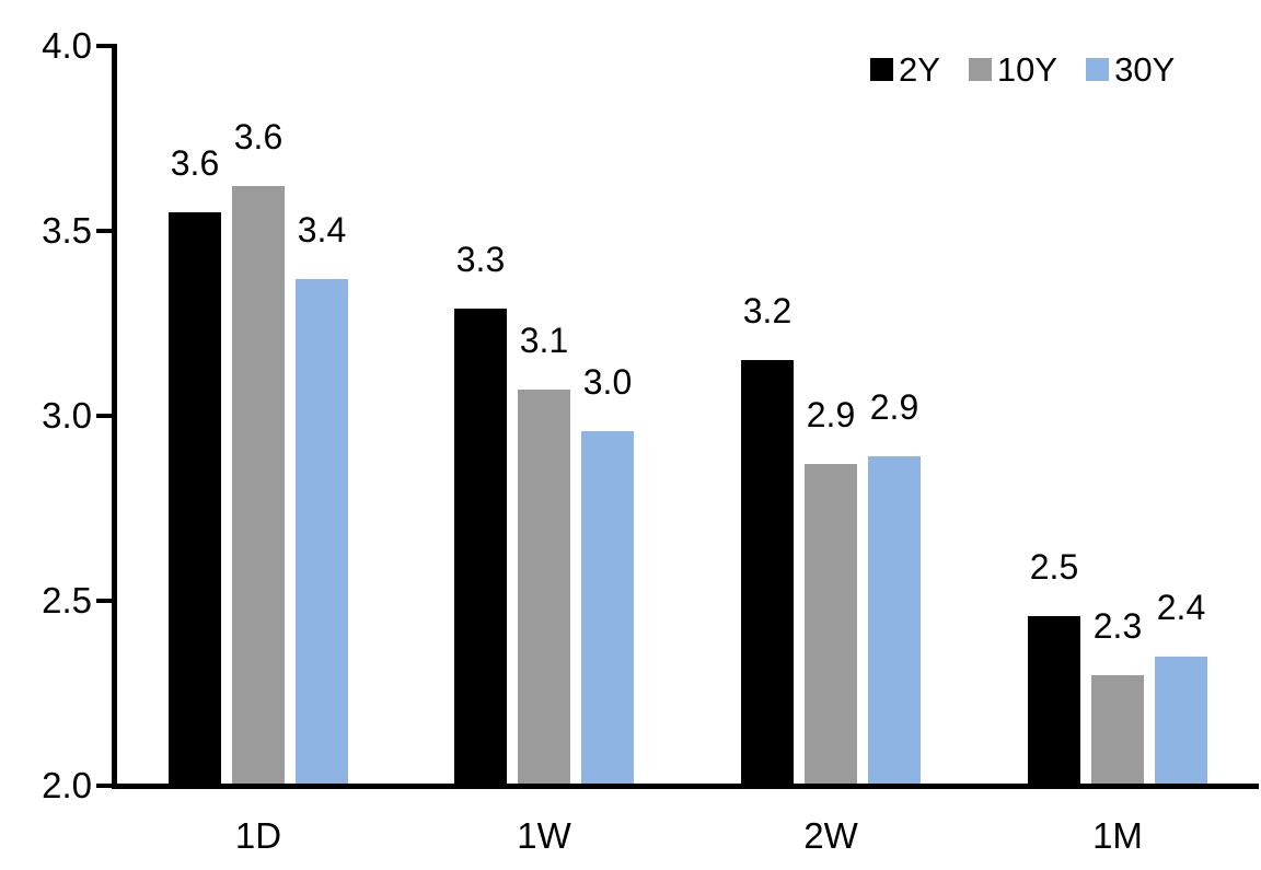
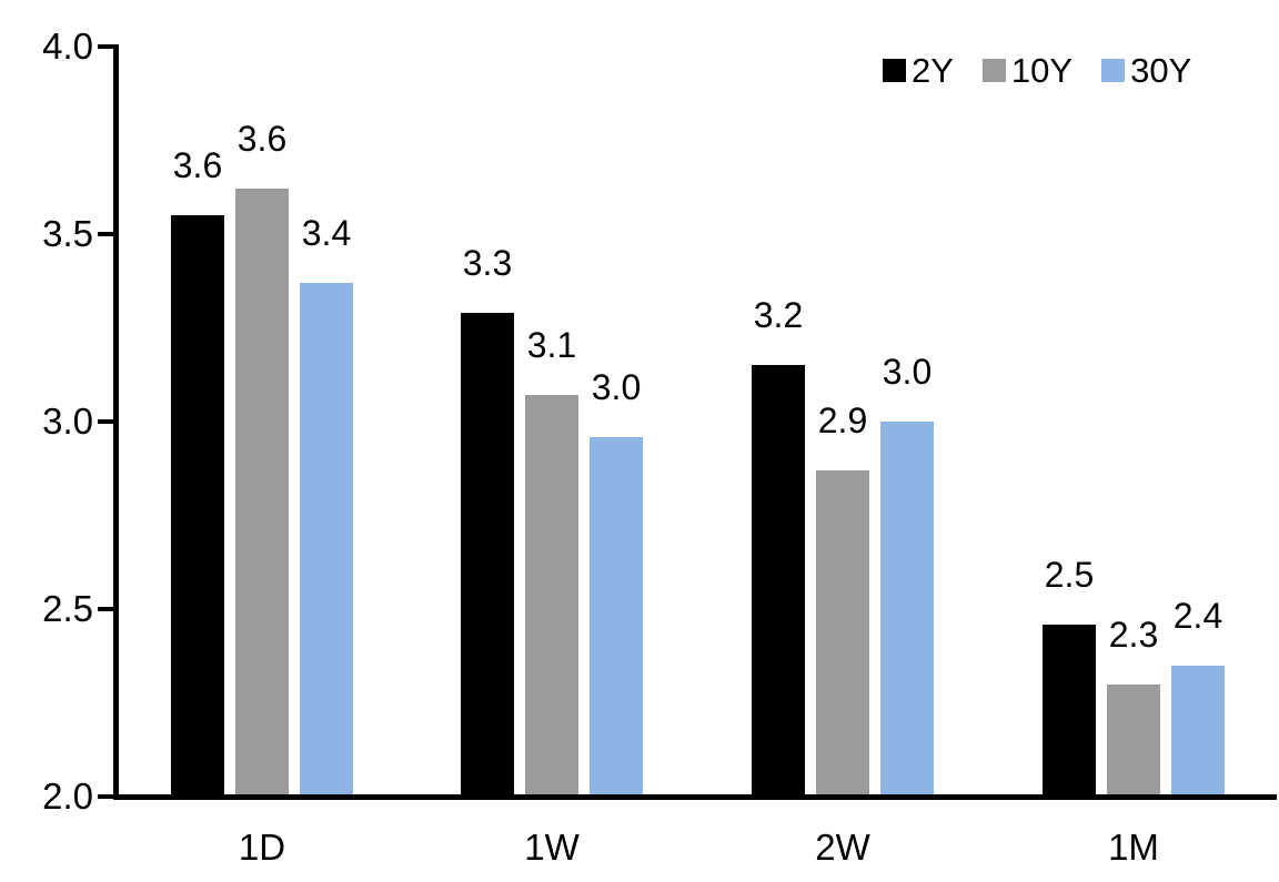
30Y/2W: 2.9 -> 3.0
